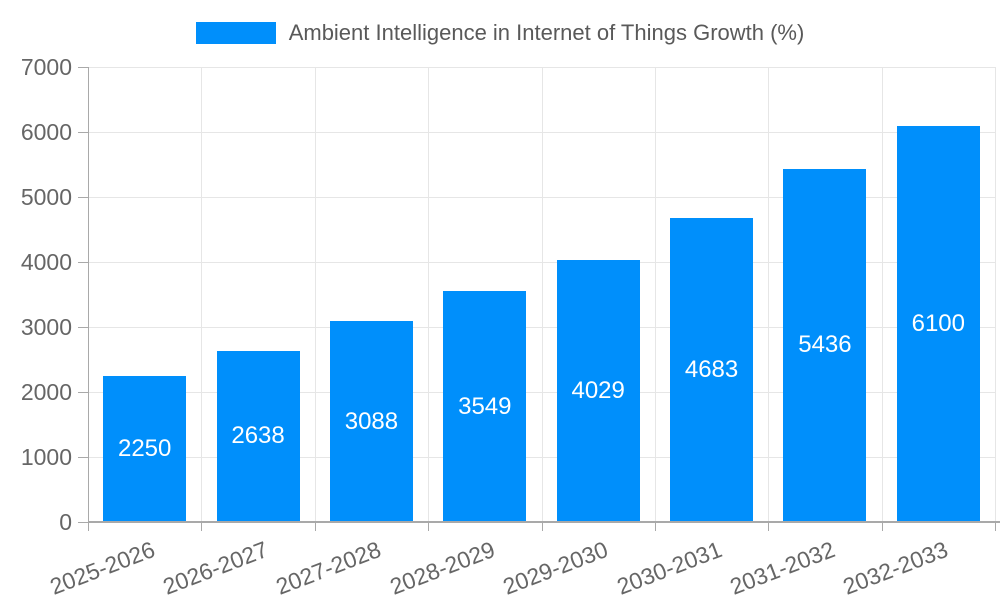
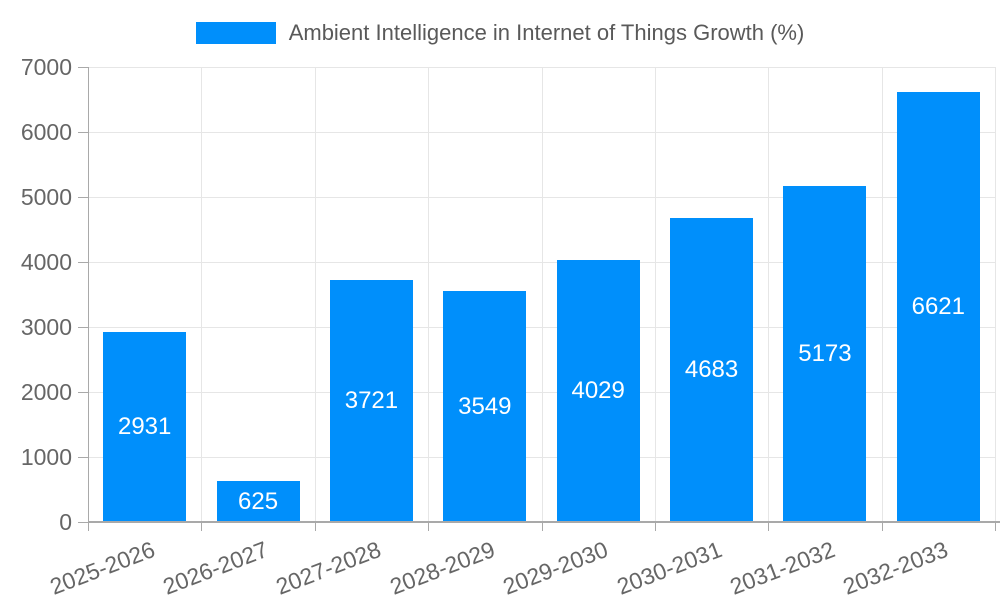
2025-2026: 2250 -> 2931
2026-2027: 2638 -> 625
2027-2028: 3088 -> 3721
2031-2032: 5436 -> 5173
2032-2033: 6100 -> 6621
